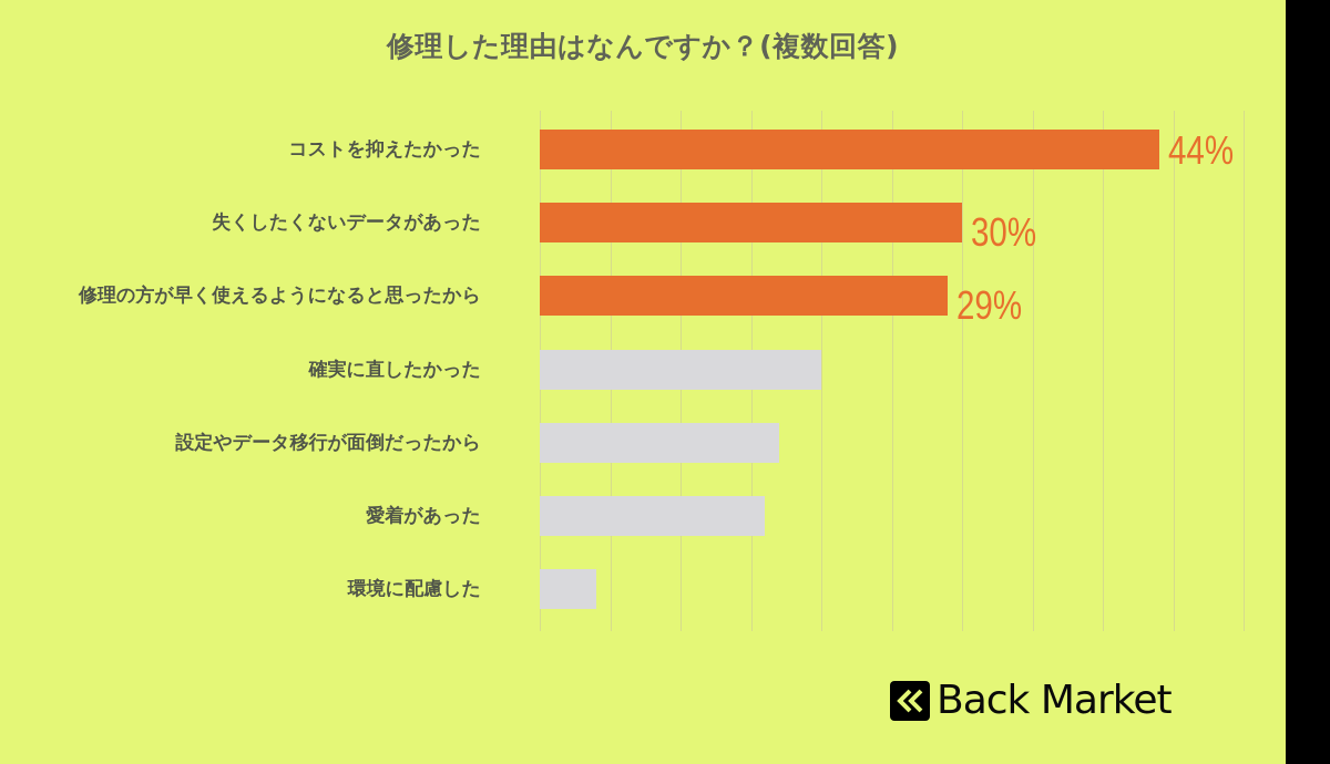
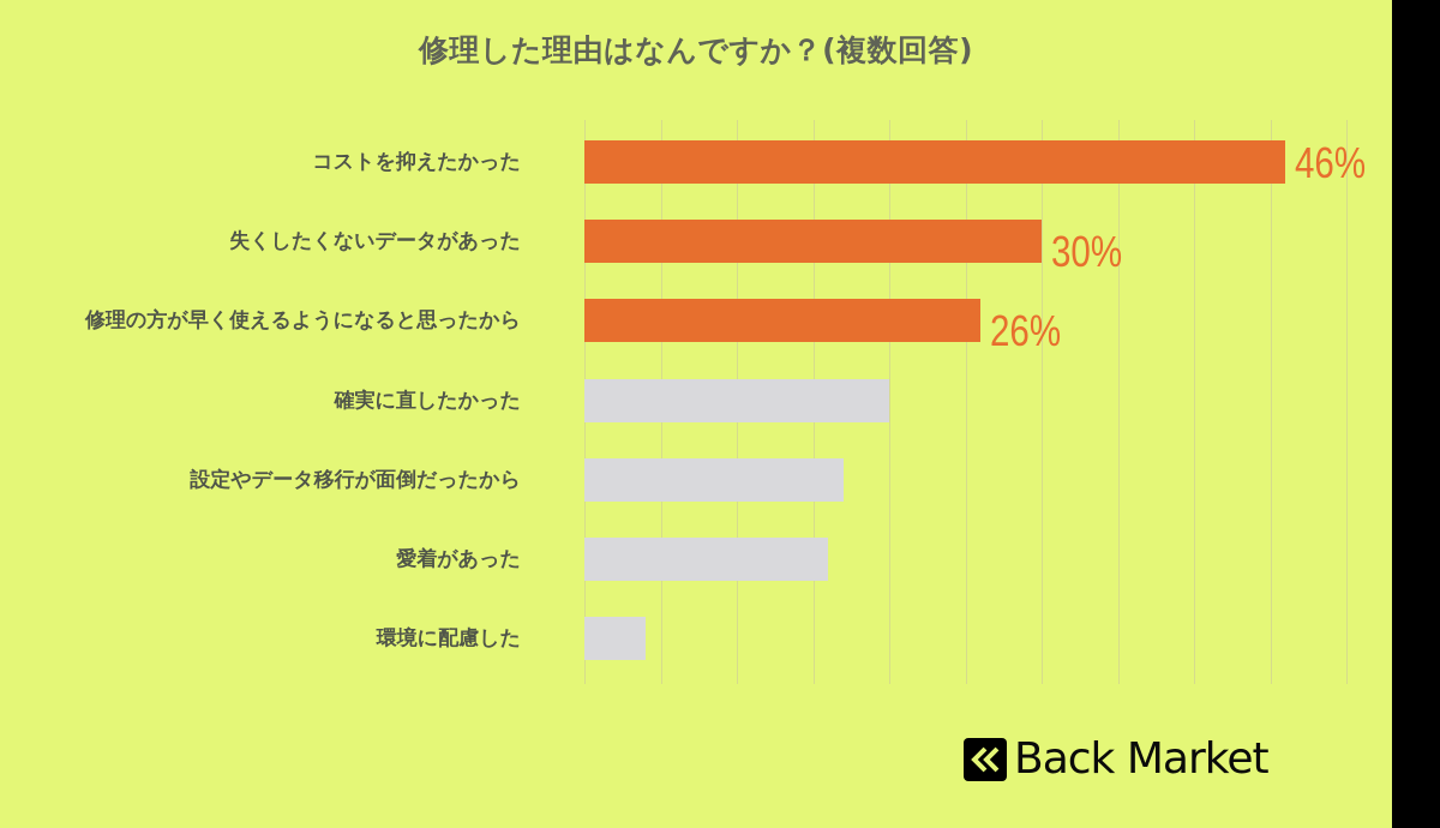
コストを抑えたかった: 44% -> 46%
修理の方が早く使えるようになると思ったから: 29% -> 26%
